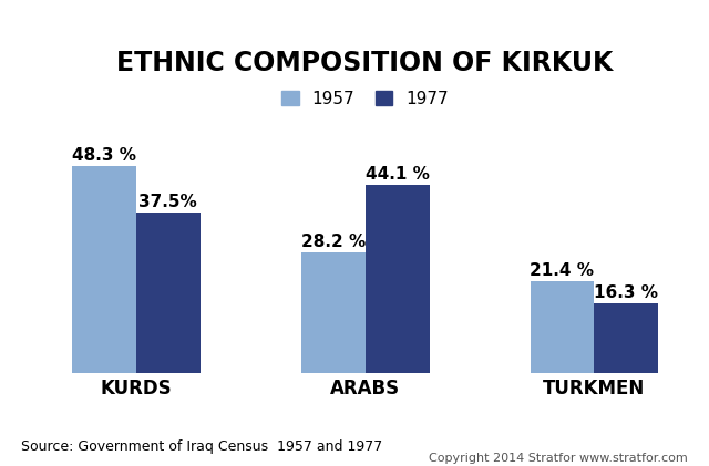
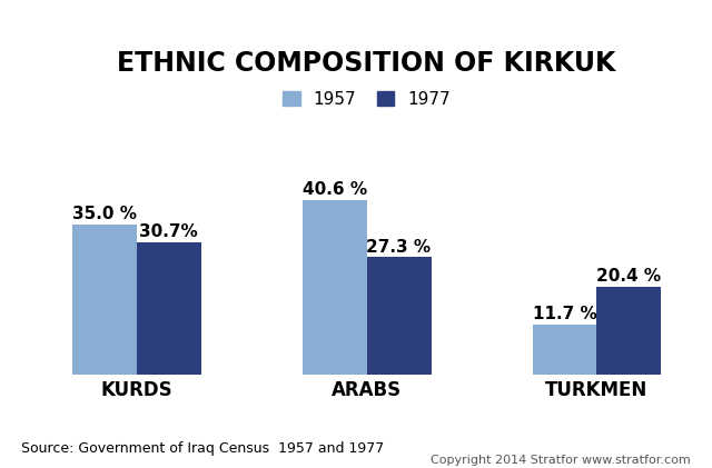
1957/KURDS: 48.3 -> 35.0
1977/KURDS: 37.5% -> 30.7%
1957/ARABS: 28.2 -> 40.6
1977/ARABS: 44.1 -> 27.3
1957/TURKMEN: 21.4 -> 11.7
1977/TURKMEN: 16.3 -> 20.4
